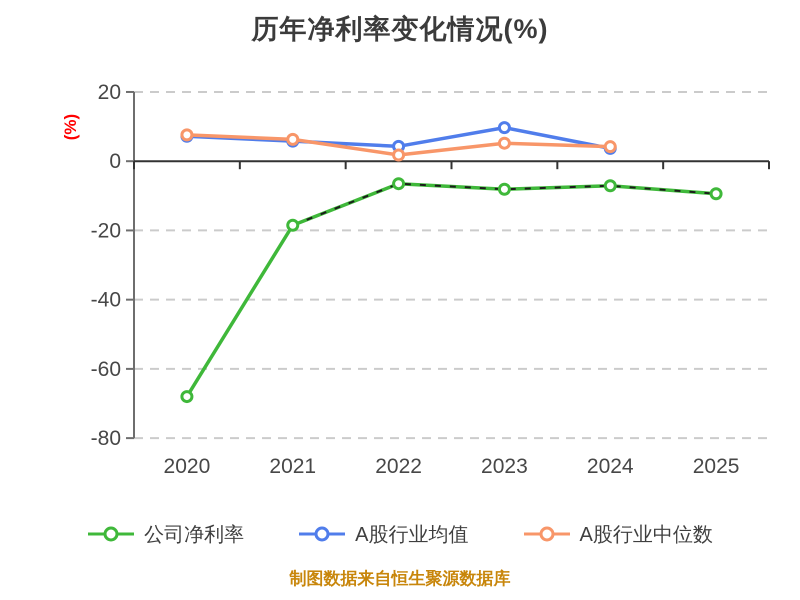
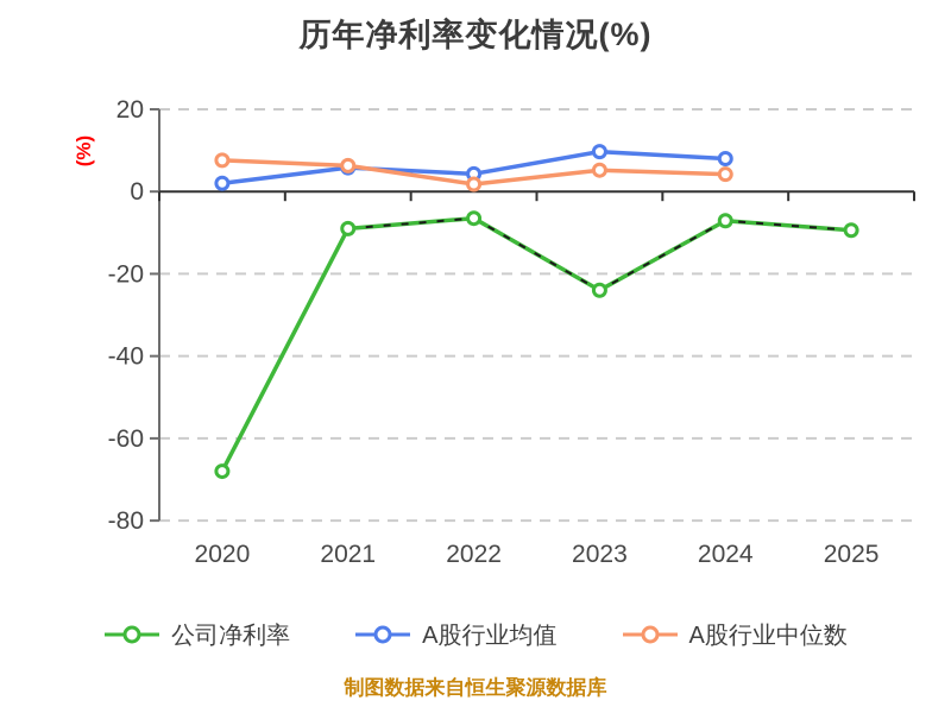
A股行业均值/2020: 7 -> 2
公司净利率/2021: -18 -> -9
公司净利率/2023: -8 -> -24
A股行业均值/2024: 4 -> 8
